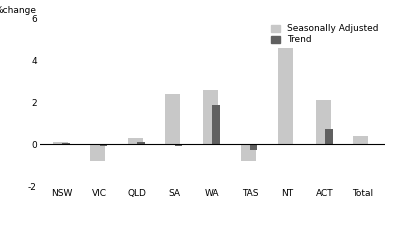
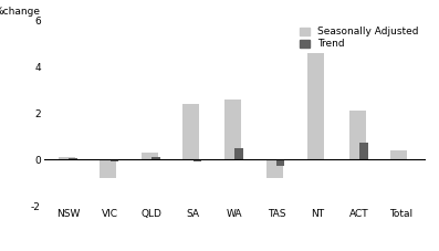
Trend/WA: 1.85 -> 0.50
